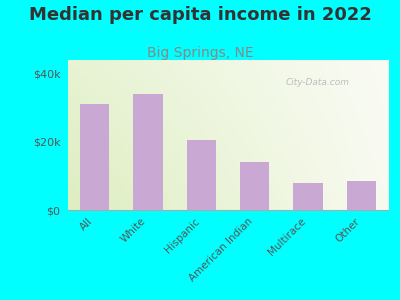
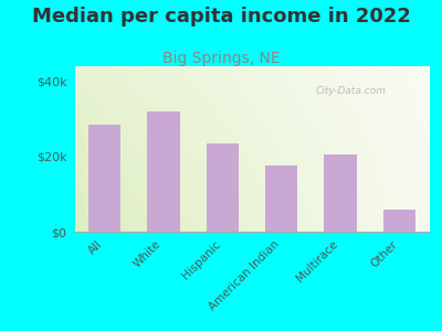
All: $31.0k -> $28.5k
White: $34.0k -> $32.0k
Hispanic: $20.5k -> $23.5k
American Indian: $14.0k -> $17.5k
Multirace: $8.0k -> $20.5k
Other: $8.5k -> $6.0k
